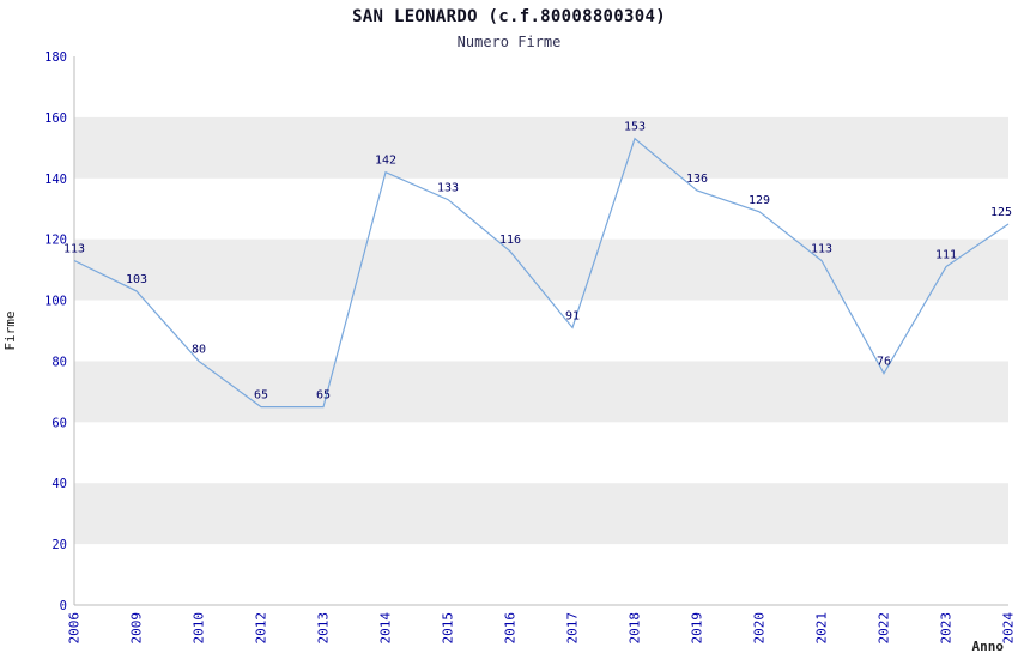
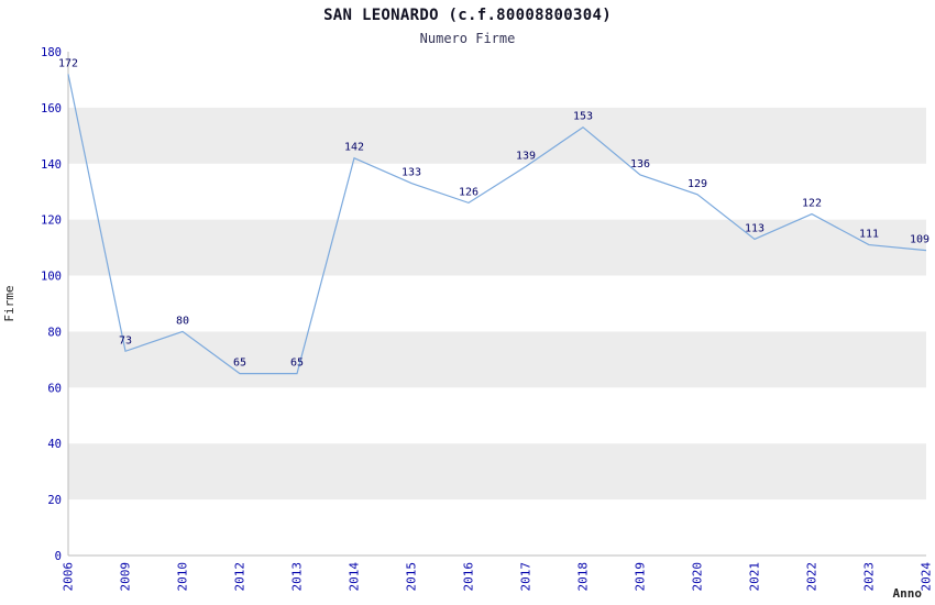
2006: 113 -> 172
2009: 103 -> 73
2016: 116 -> 126
2017: 91 -> 139
2022: 76 -> 122
2024: 125 -> 109
